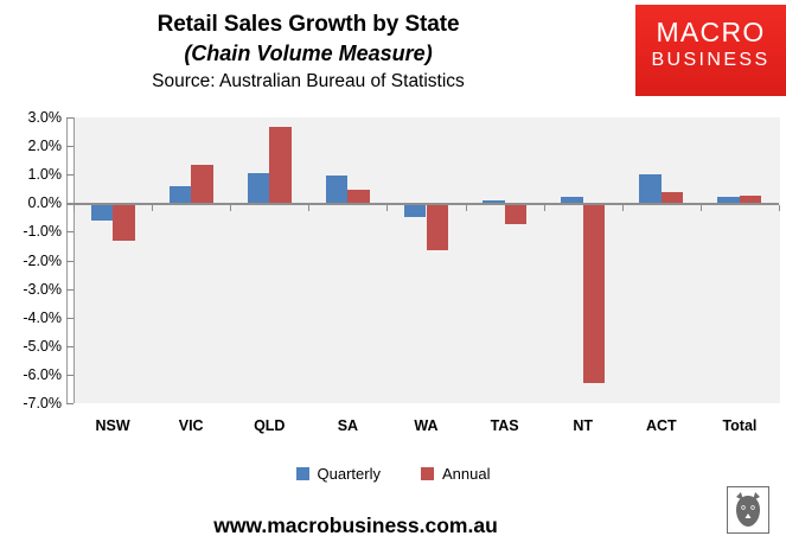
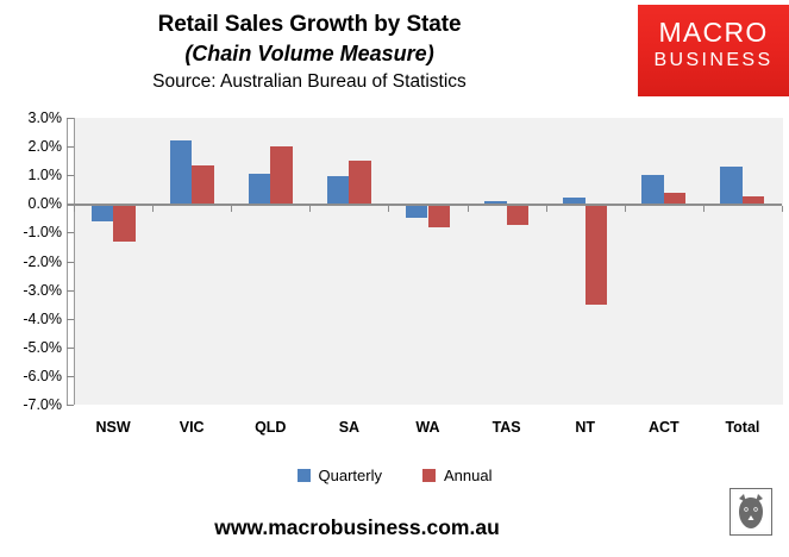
Quarterly/VIC: 0.6% -> 2.2%
Annual/QLD: 2.6% -> 2.0%
Annual/SA: 0.5% -> 1.5%
Annual/WA: -1.6% -> -0.8%
Annual/NT: -6.3% -> -3.5%
Quarterly/Total: 0.2% -> 1.3%
